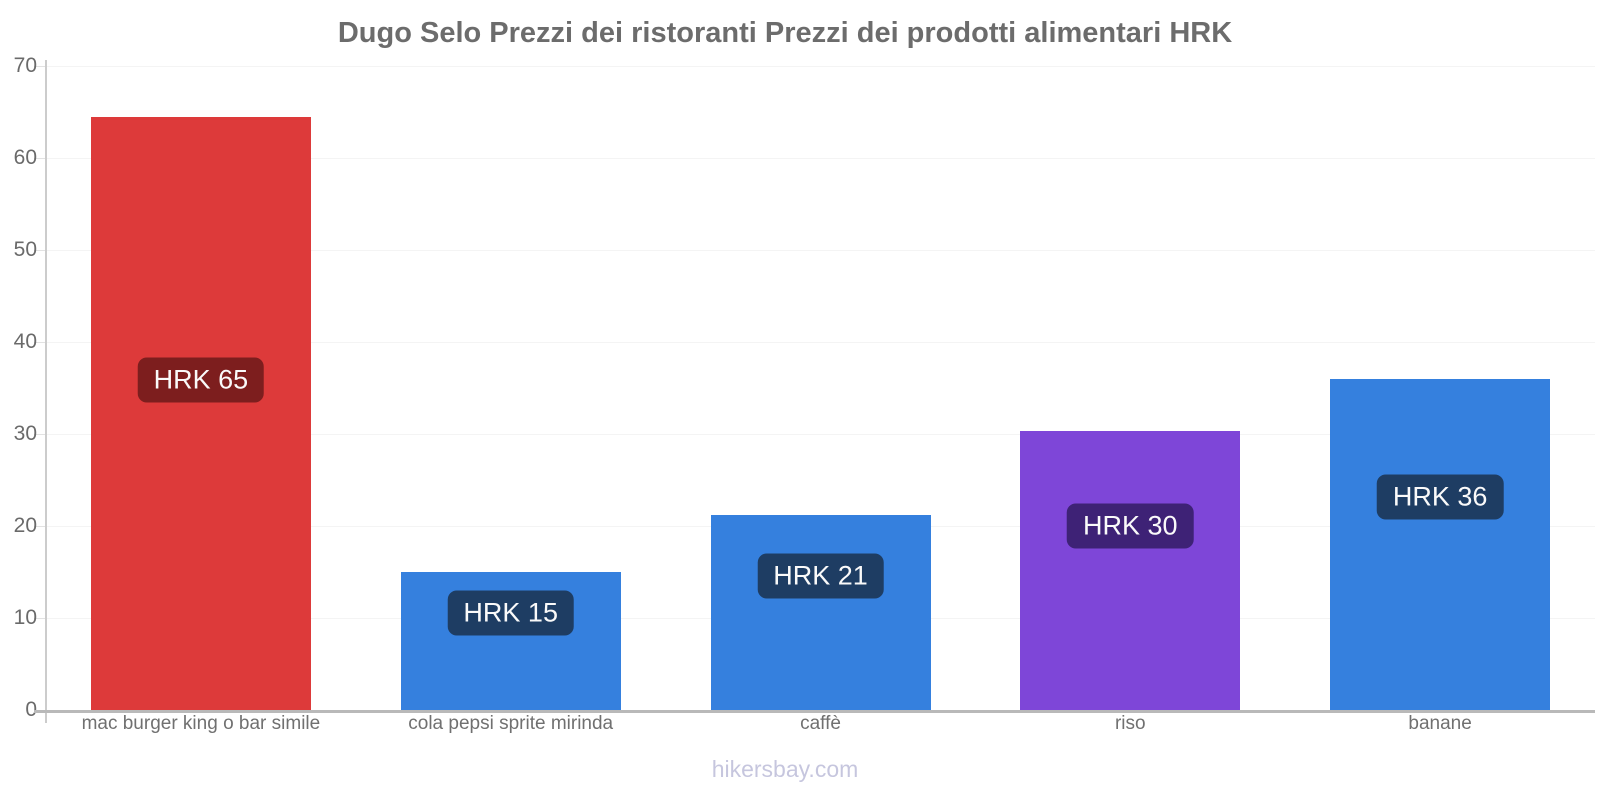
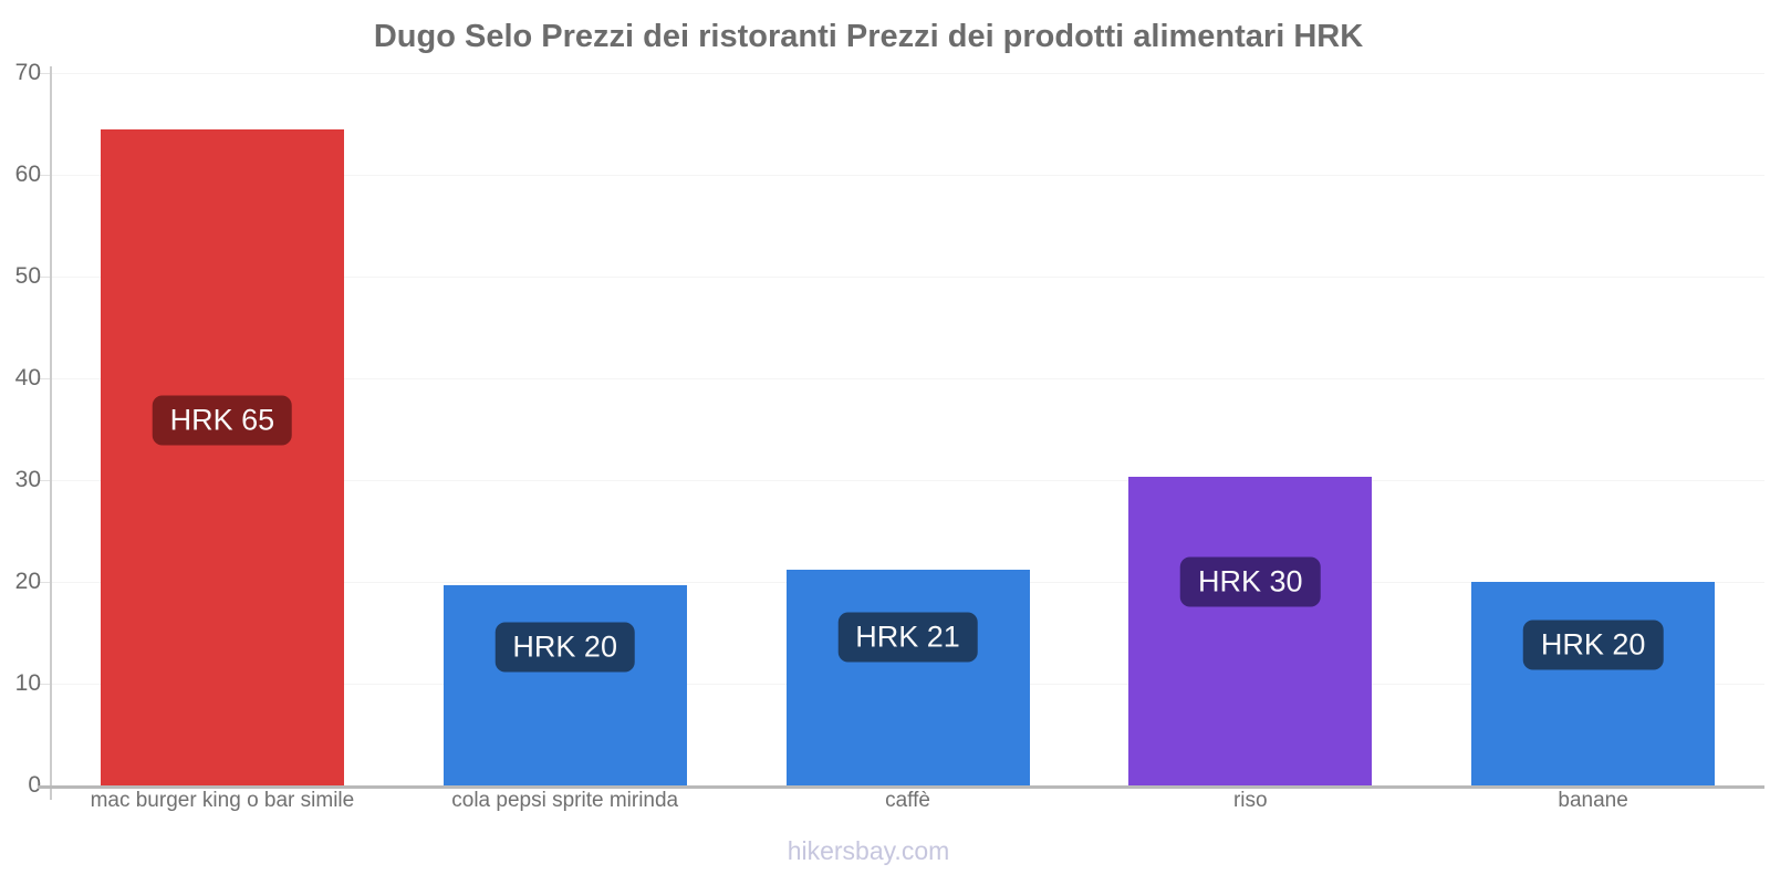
cola pepsi sprite mirinda: 15 -> 20
banane: 36 -> 20
